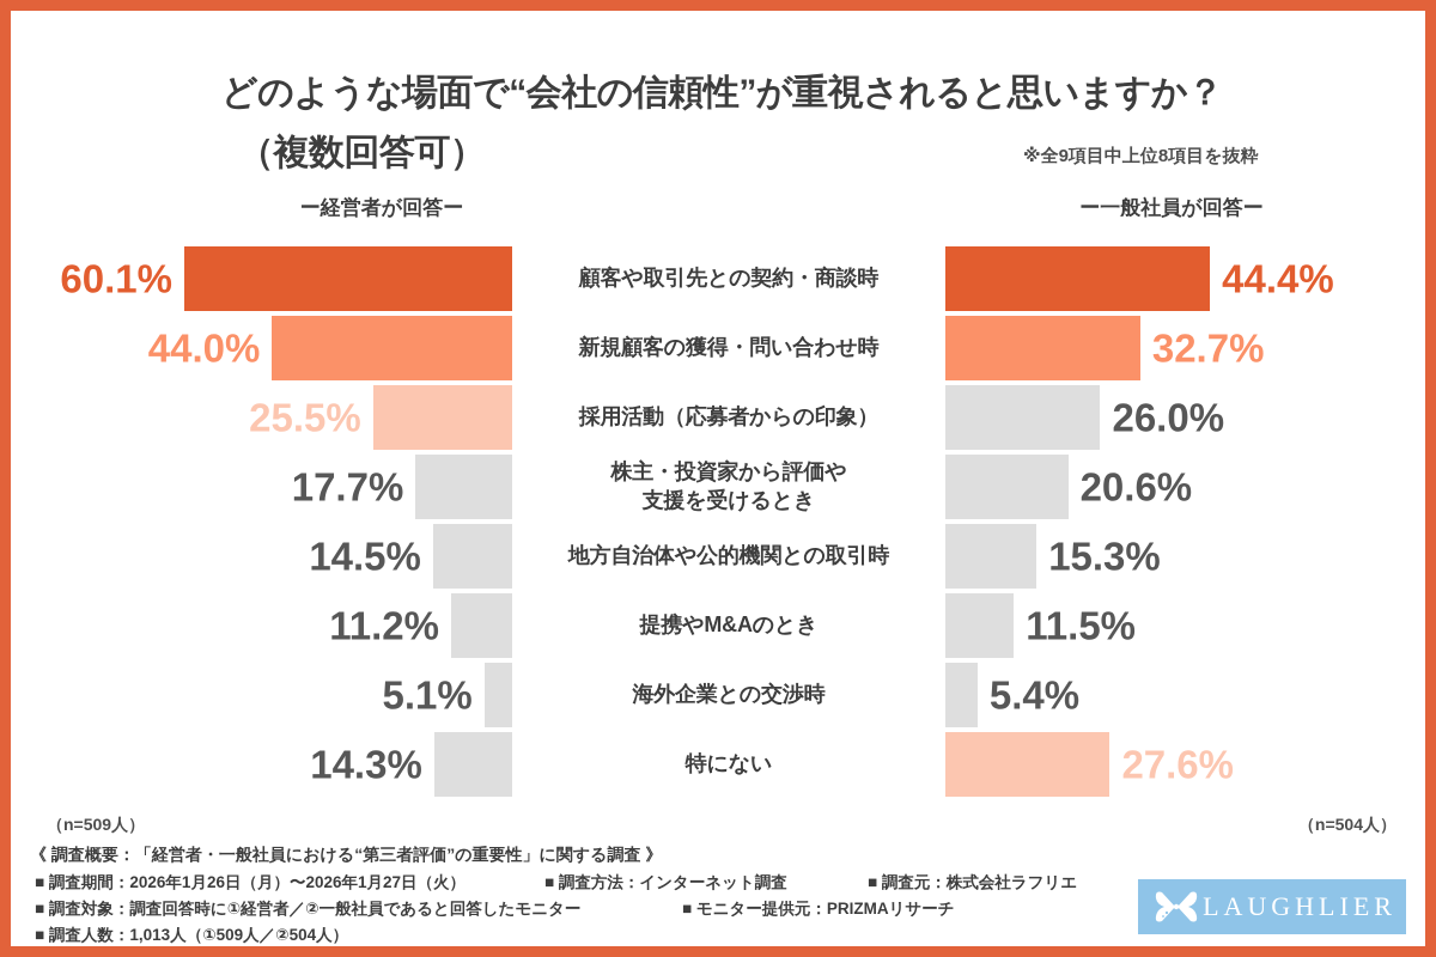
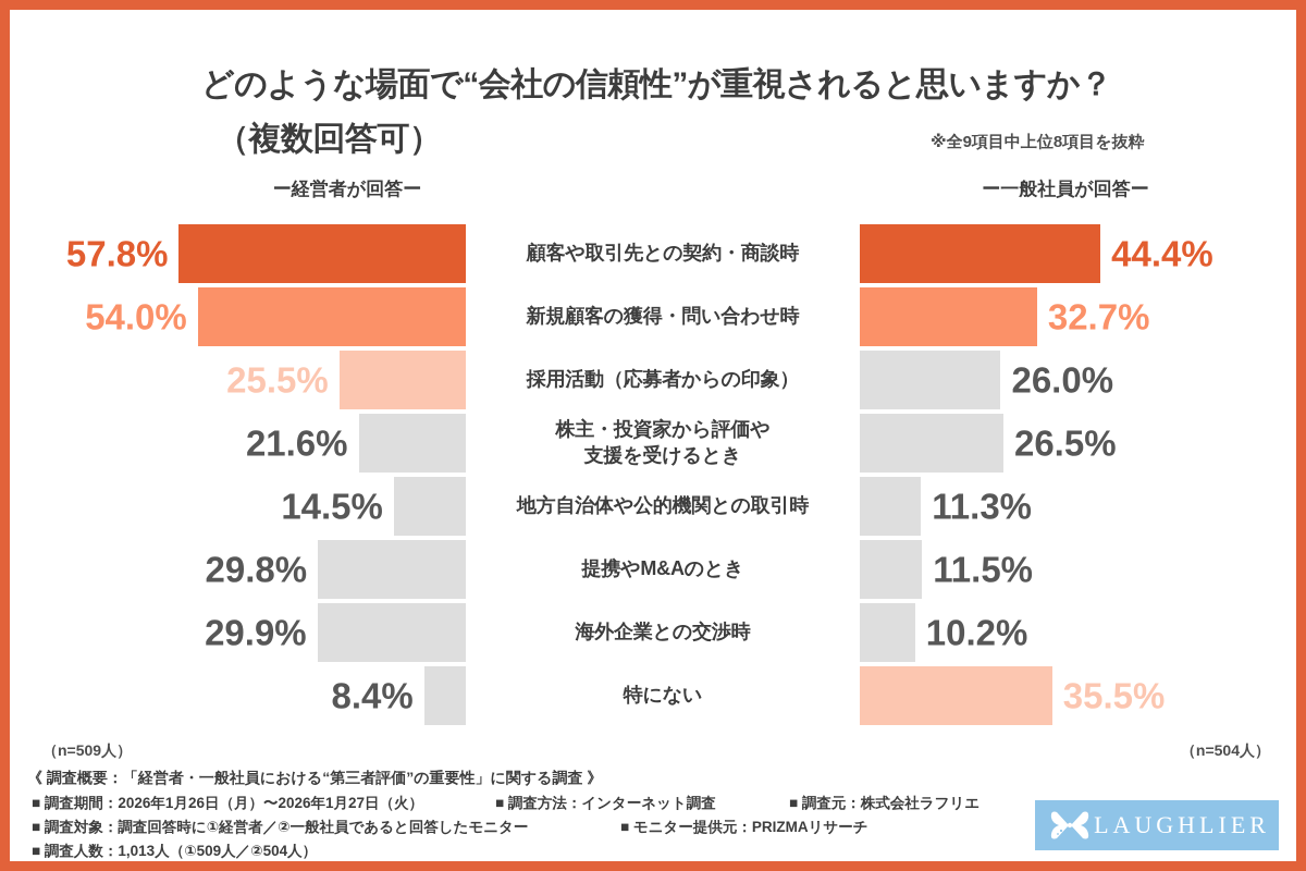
ー経営者が回答ー/顧客や取引先との契約・商談時: 60.1% -> 57.8%
ー経営者が回答ー/新規顧客の獲得・問い合わせ時: 44.0% -> 54.0%
ー経営者が回答ー/株主・投資家から評価や 支援を受けるとき: 17.7% -> 21.6%
ー一般社員が回答ー/株主・投資家から評価や 支援を受けるとき: 20.6% -> 26.5%
ー一般社員が回答ー/地方自治体や公的機関との取引時: 15.3% -> 11.3%
ー経営者が回答ー/提携やM&Aのとき: 11.2% -> 29.8%
ー経営者が回答ー/海外企業との交渉時: 5.1% -> 29.9%
ー一般社員が回答ー/海外企業との交渉時: 5.4% -> 10.2%
ー経営者が回答ー/特にない: 14.3% -> 8.4%
ー一般社員が回答ー/特にない: 27.6% -> 35.5%
